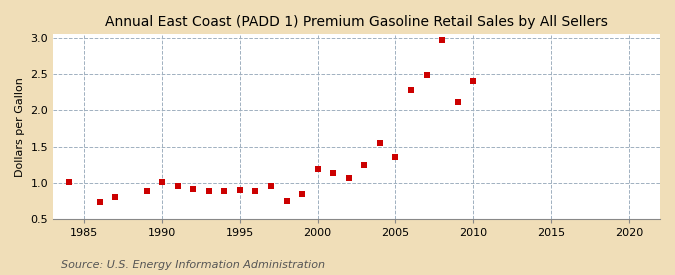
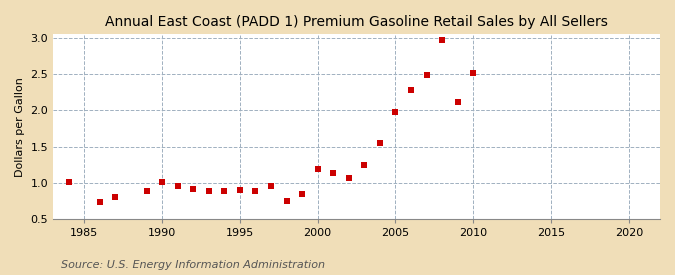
2005: 1.36 -> 1.98
2010: 2.40 -> 2.52
